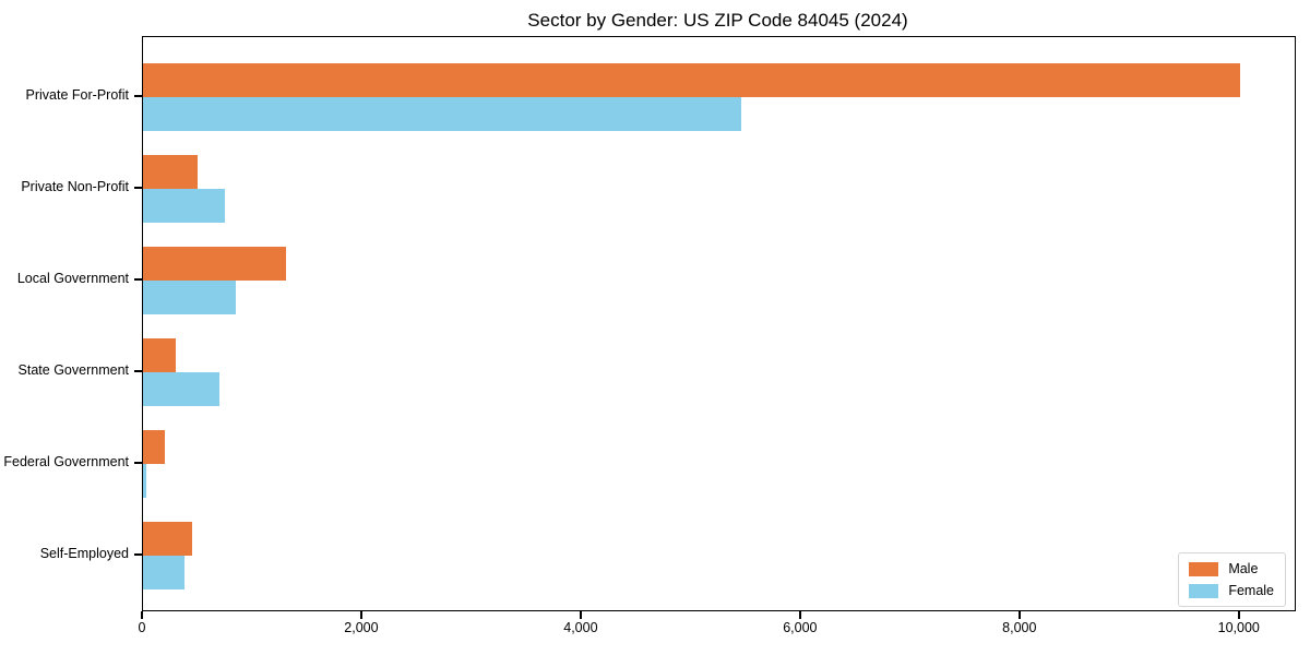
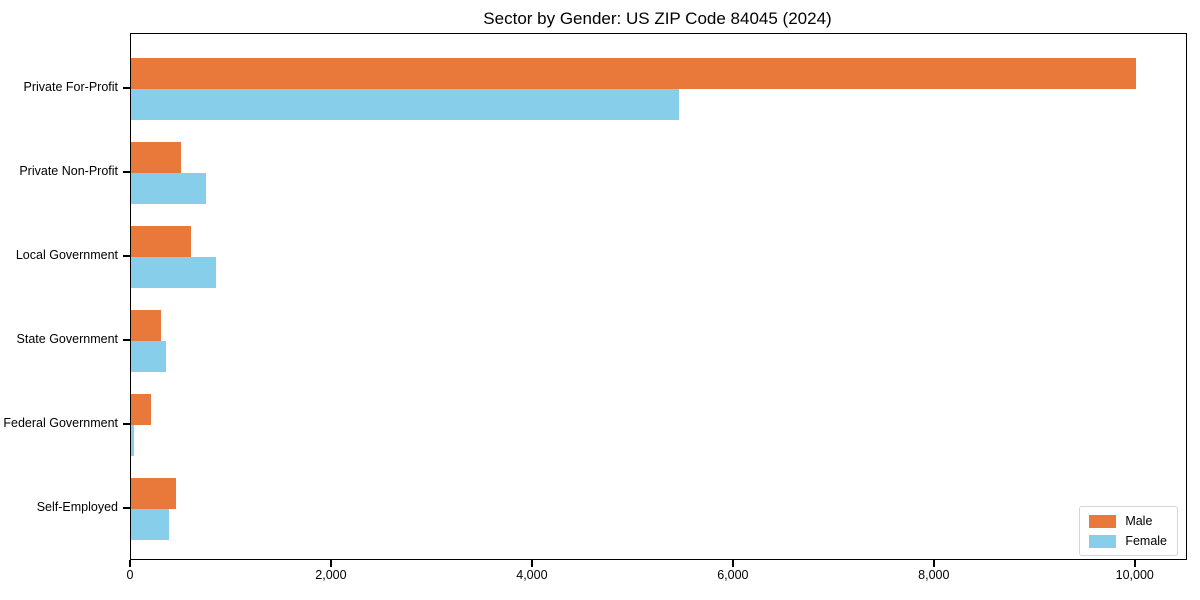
Male/Local Government: 1300 -> 600
Female/State Government: 700 -> 400
